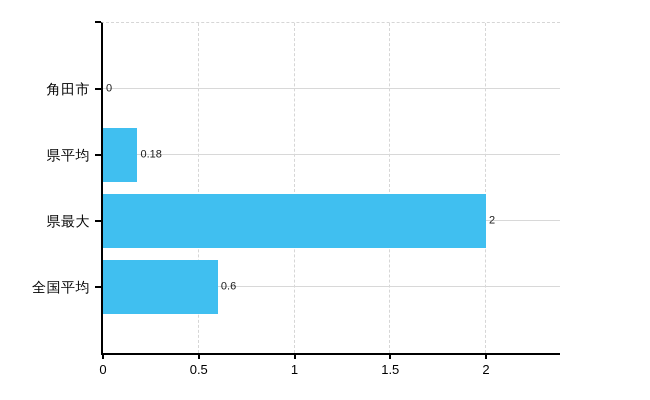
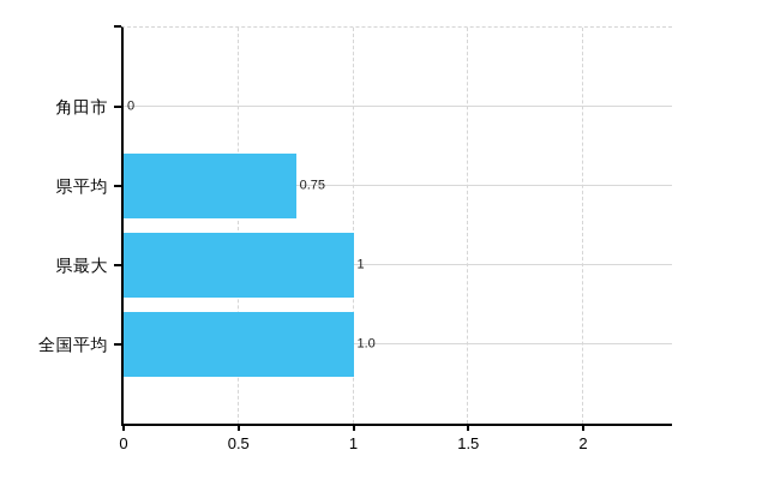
県平均: 0.18 -> 0.75
県最大: 2 -> 1
全国平均: 0.6 -> 1.0
